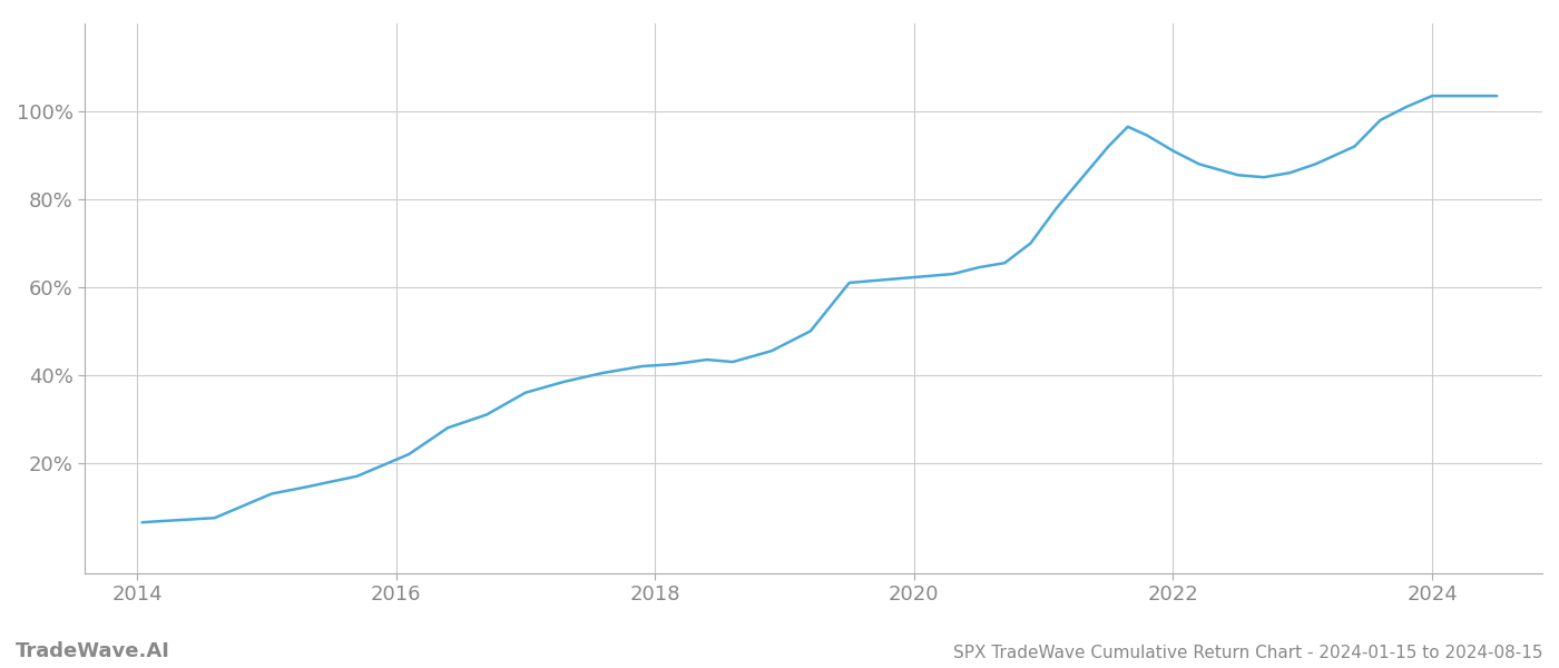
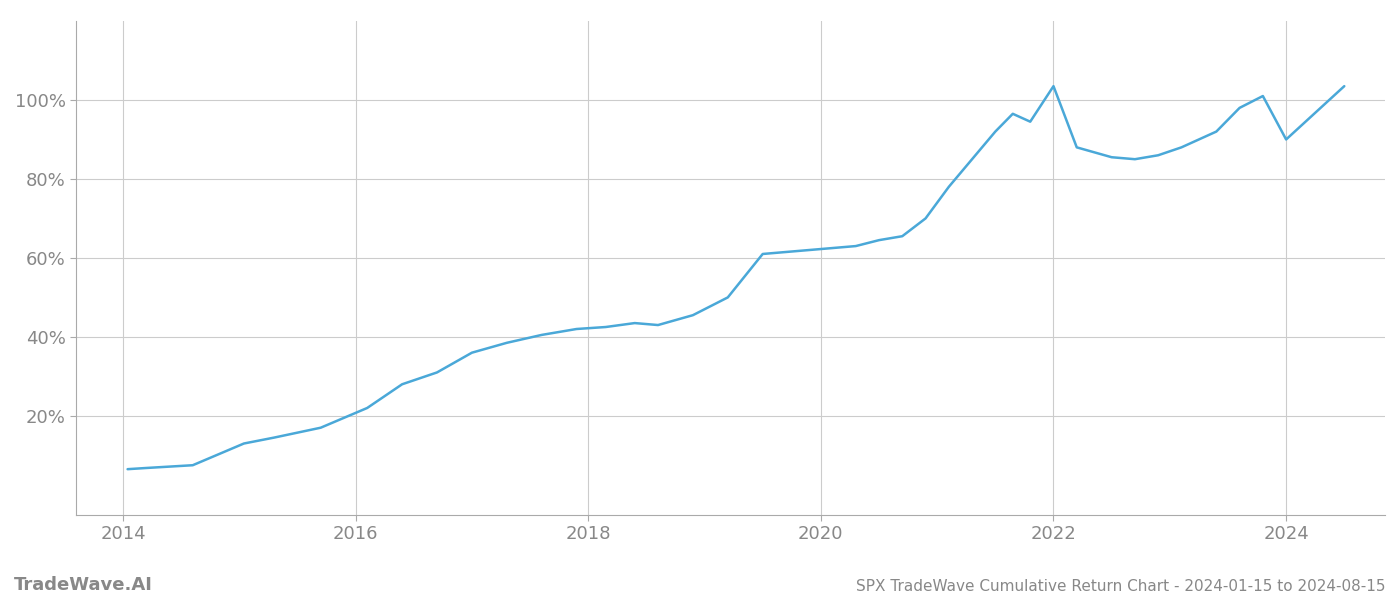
2022: 91.0% -> 103.5%
2024: 103.5% -> 90.0%
